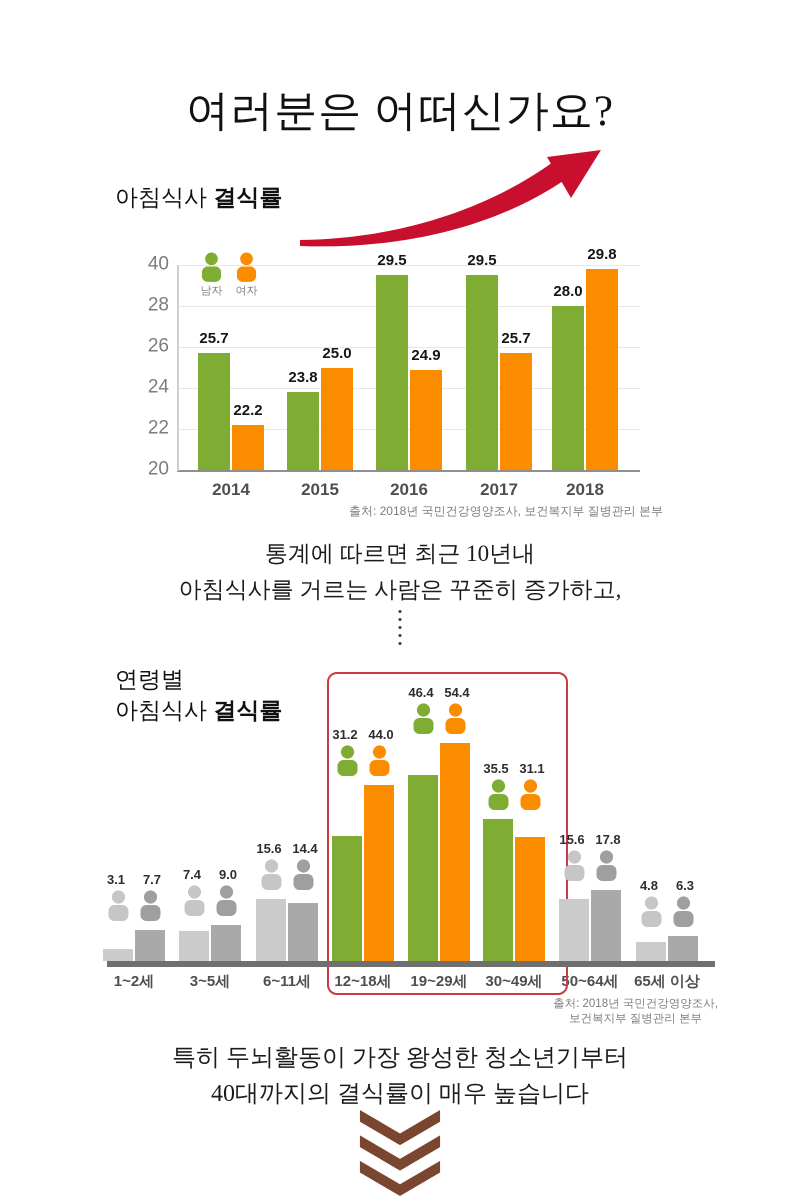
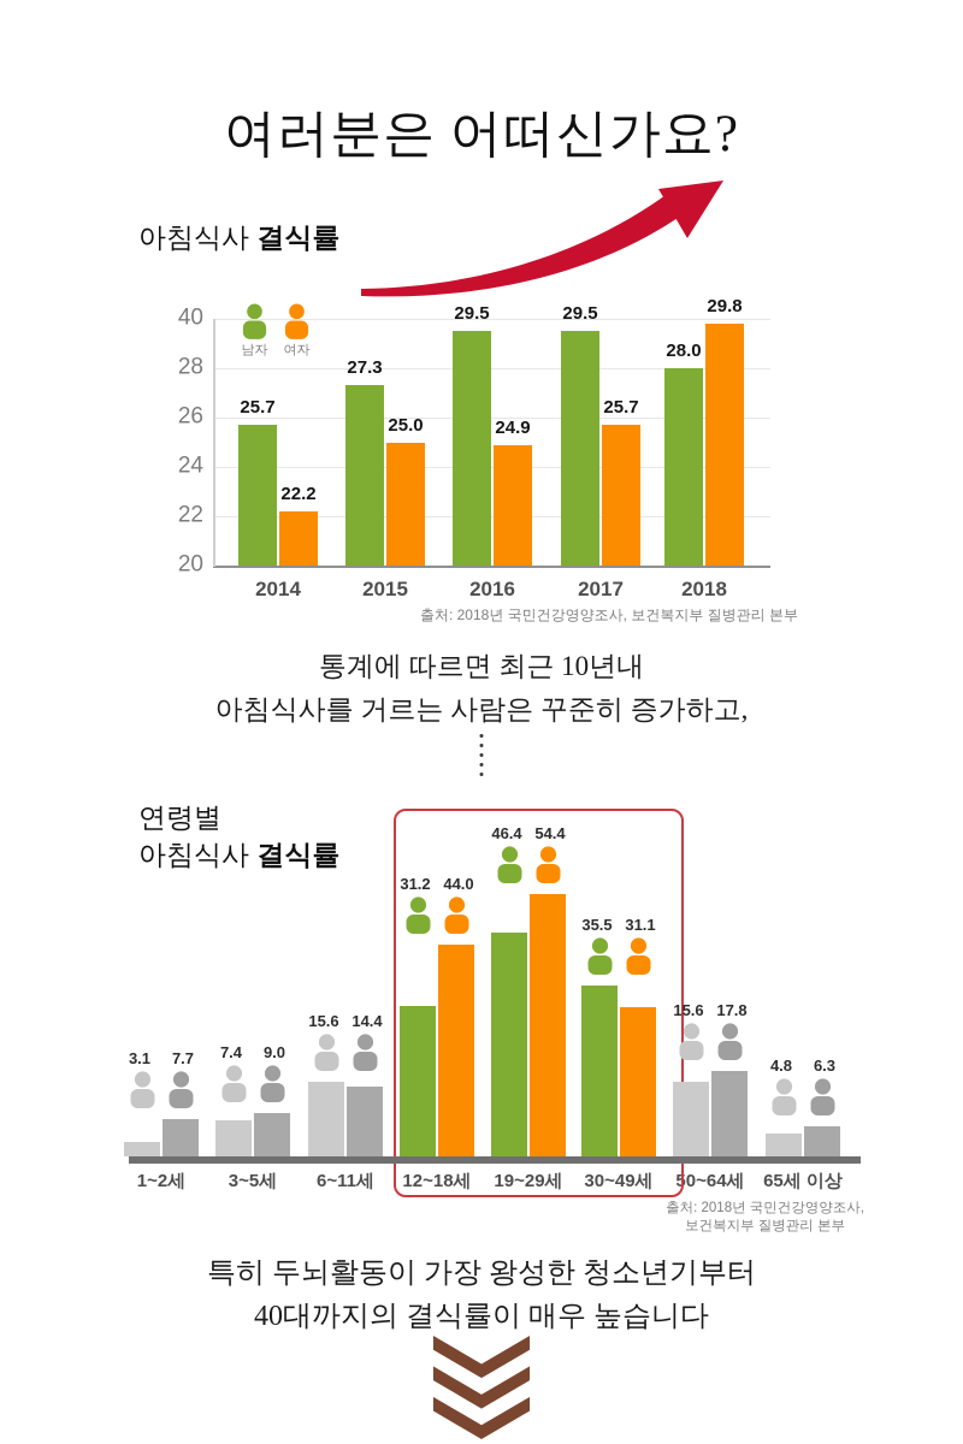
아침식사 결식률/남자/2015: 23.8 -> 27.3
